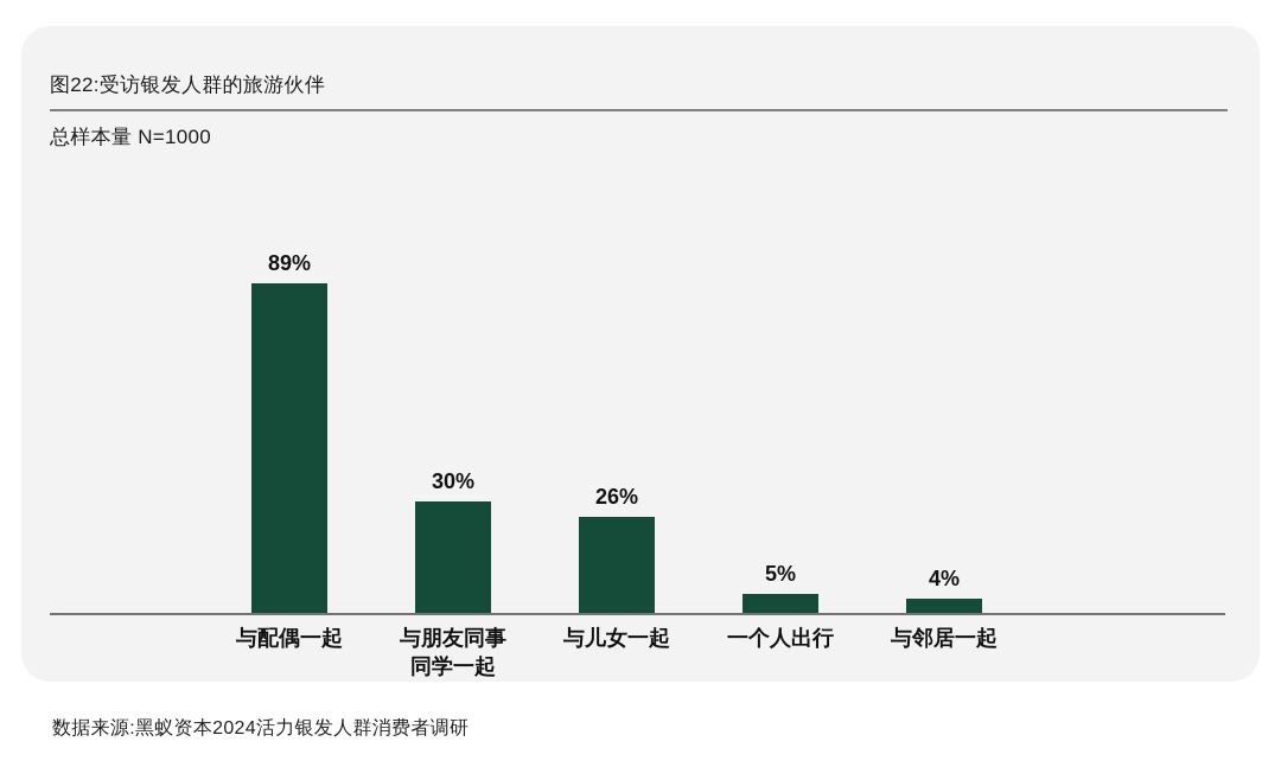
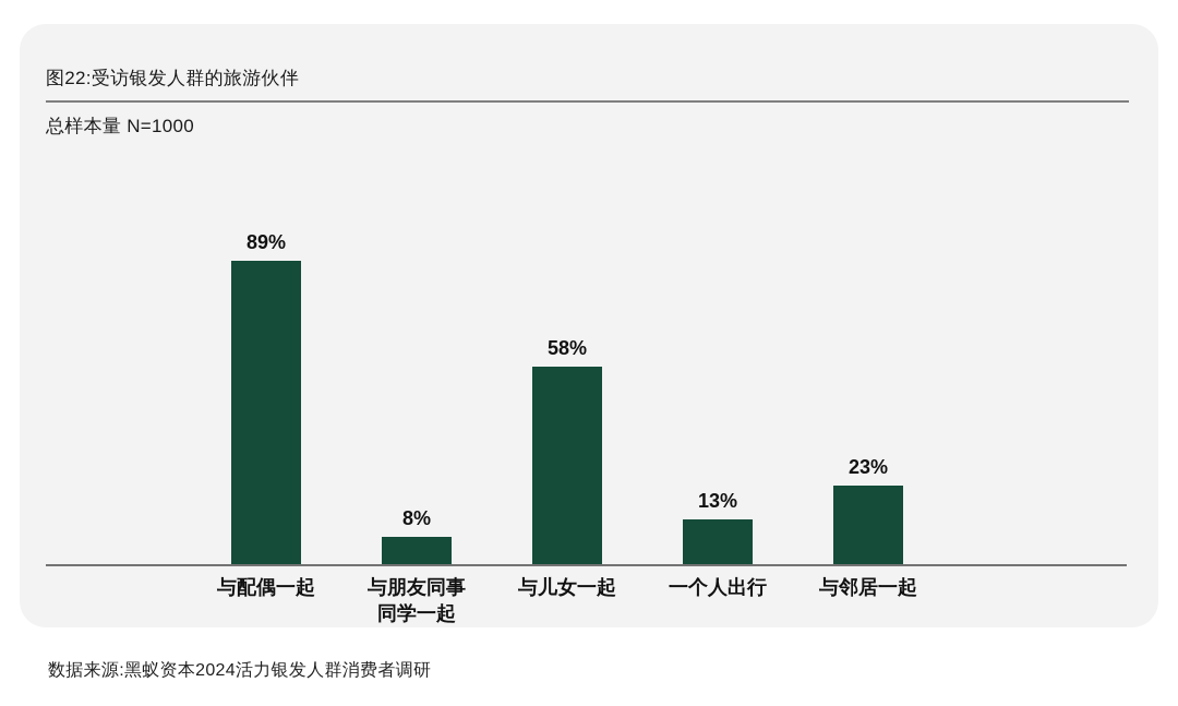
与朋友同事 同学一起: 30% -> 8%
与儿女一起: 26% -> 58%
一个人出行: 5% -> 13%
与邻居一起: 4% -> 23%
